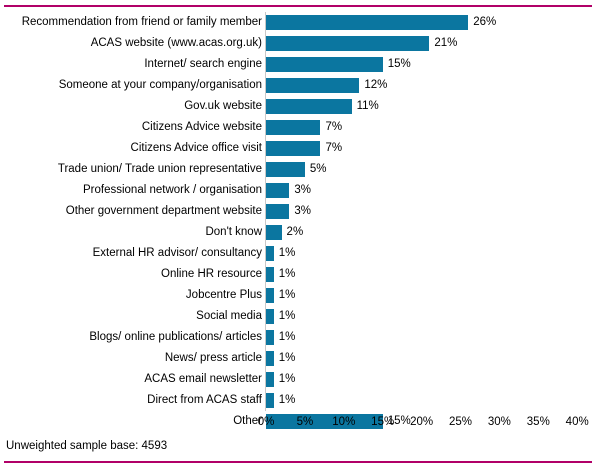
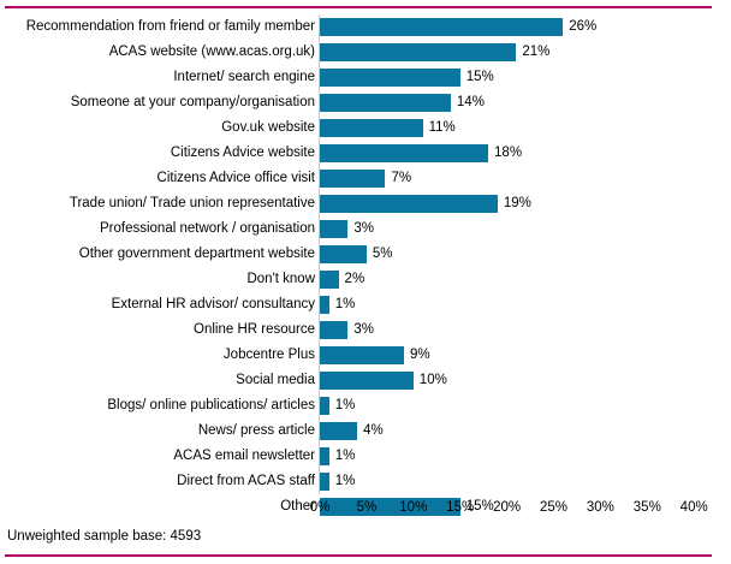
Someone at your company/organisation: 12% -> 14%
Citizens Advice website: 7% -> 18%
Trade union/ Trade union representative: 5% -> 19%
Other government department website: 3% -> 5%
Online HR resource: 1% -> 3%
Jobcentre Plus: 1% -> 9%
Social media: 1% -> 10%
News/ press article: 1% -> 4%
